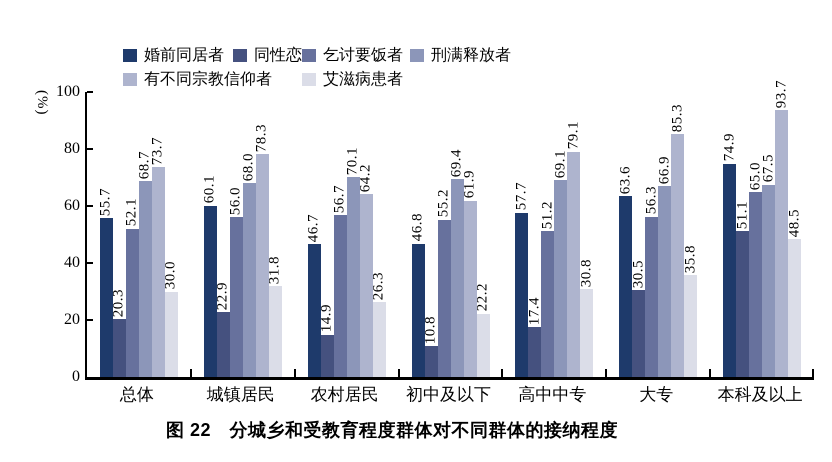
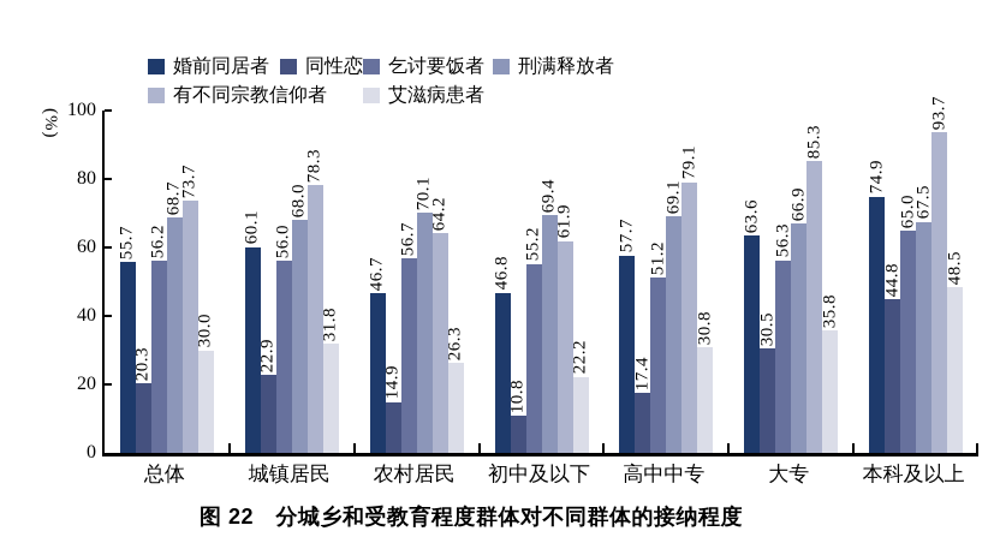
乞讨要饭者/总体: 52.1 -> 56.2
同性恋/本科及以上: 51.1 -> 44.8
